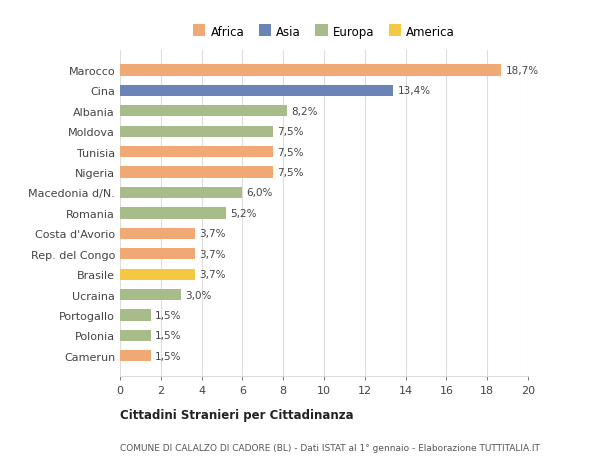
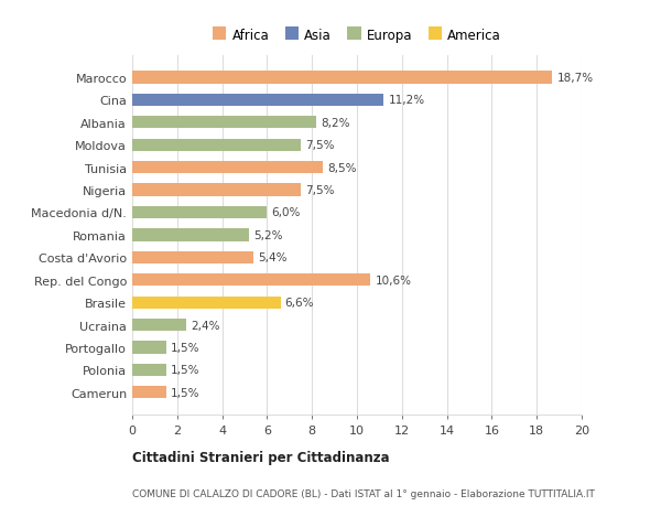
Cina: 13,4% -> 11,2%
Tunisia: 7,5% -> 8,5%
Costa d'Avorio: 3,7% -> 5,4%
Rep. del Congo: 3,7% -> 10,6%
Brasile: 3,7% -> 6,6%
Ucraina: 3,0% -> 2,4%
